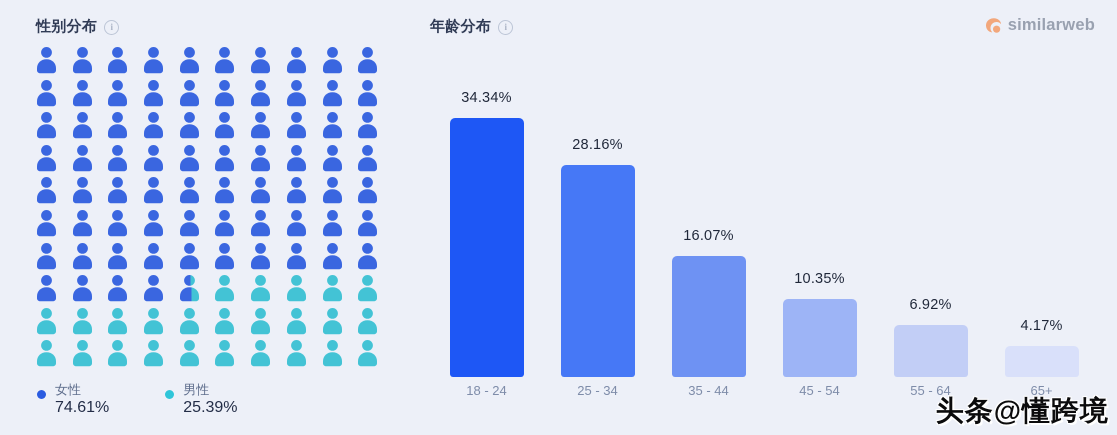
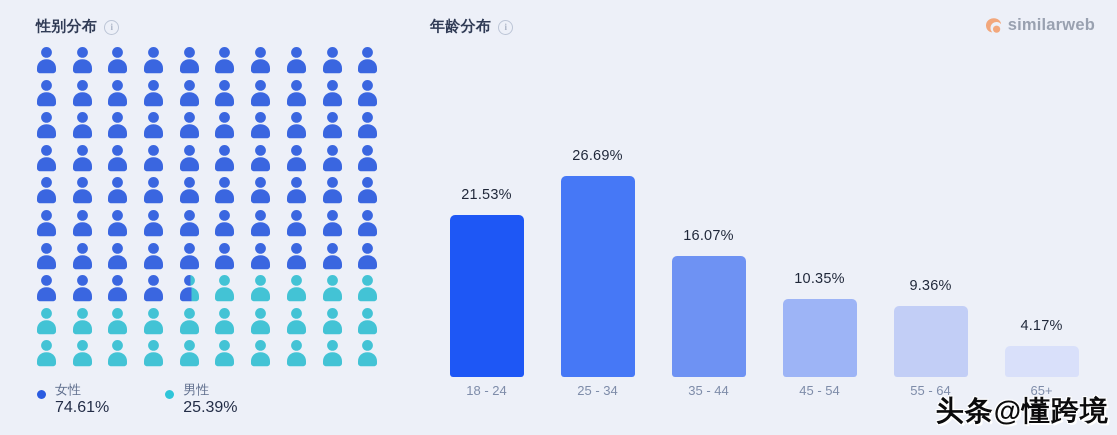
年龄分布/18 - 24: 34.34% -> 21.53%
年龄分布/25 - 34: 28.16% -> 26.69%
年龄分布/55 - 64: 6.92% -> 9.36%
